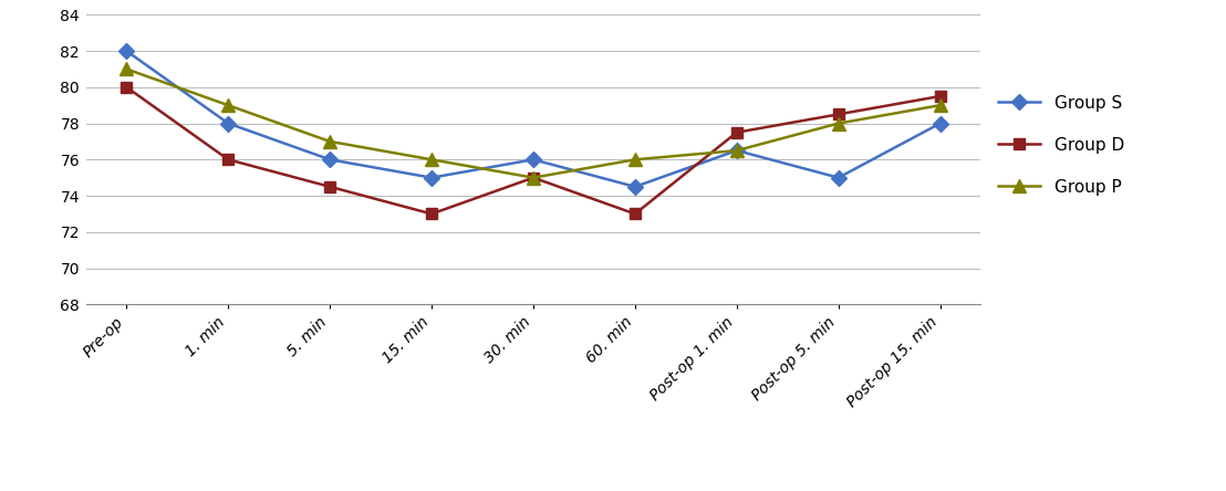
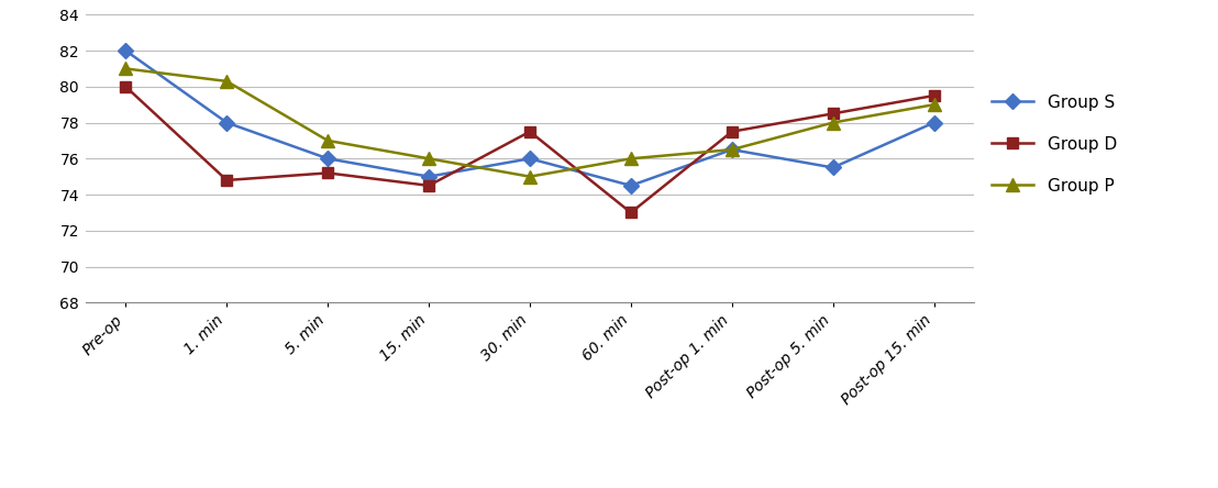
Group D/1. min: 76.0 -> 74.8
Group P/1. min: 79.0 -> 80.3
Group D/5. min: 74.5 -> 75.2
Group D/15. min: 73.0 -> 74.5
Group D/30. min: 75.0 -> 77.5
Group S/Post-op 5. min: 75.0 -> 75.5
